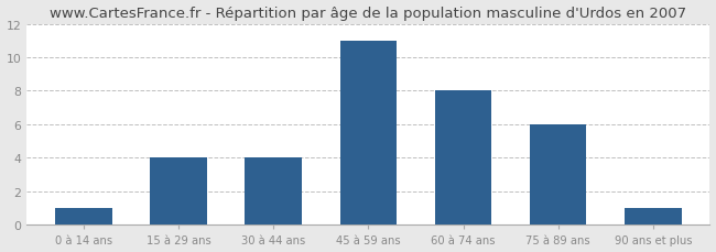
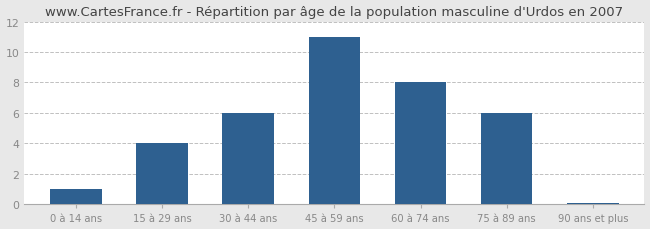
30 à 44 ans: 4.0 -> 6.0
90 ans et plus: 1.0 -> 0.1
